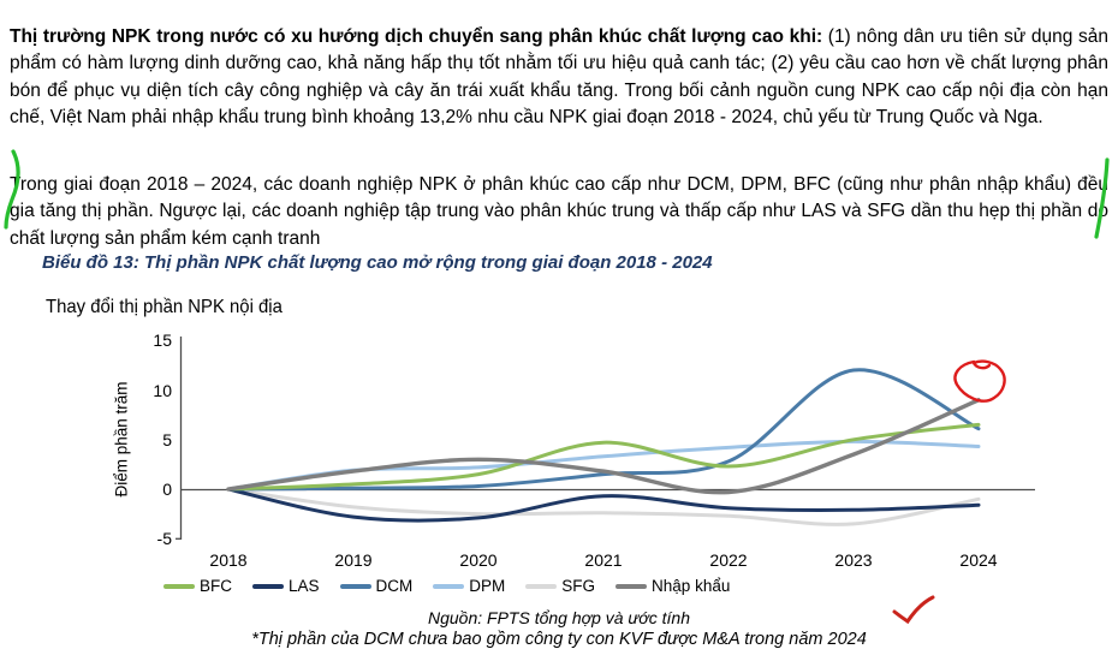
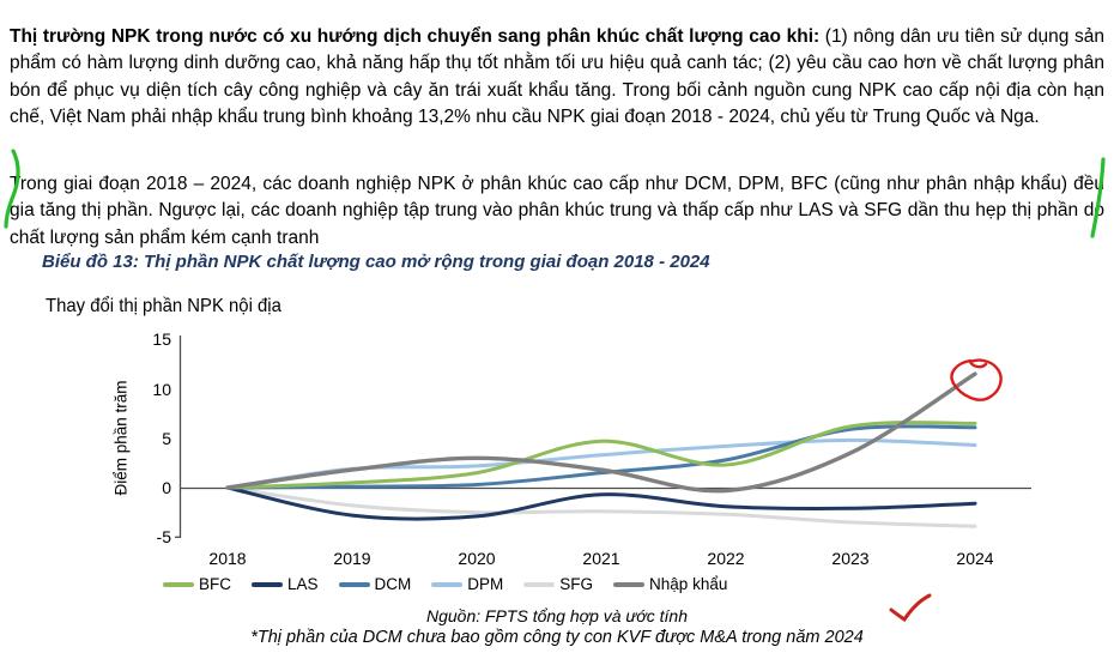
BFC/2023: 5 -> 6
DCM/2023: 12 -> 6
SFG/2024: -1 -> -4
Nhập khẩu/2024: 9 -> 12
